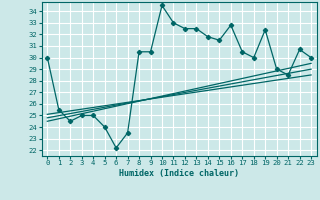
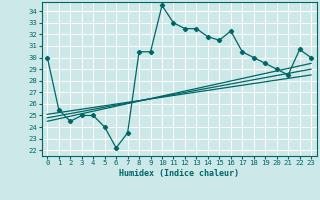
16: 32.8 -> 32.3
19: 32.4 -> 29.5
